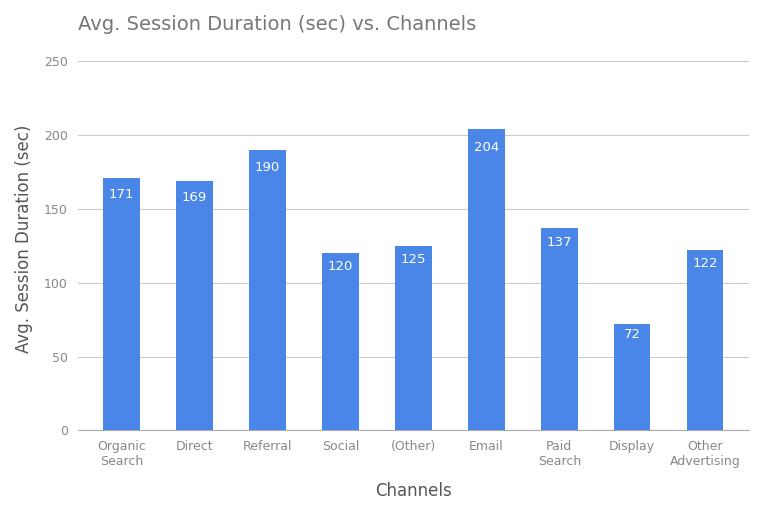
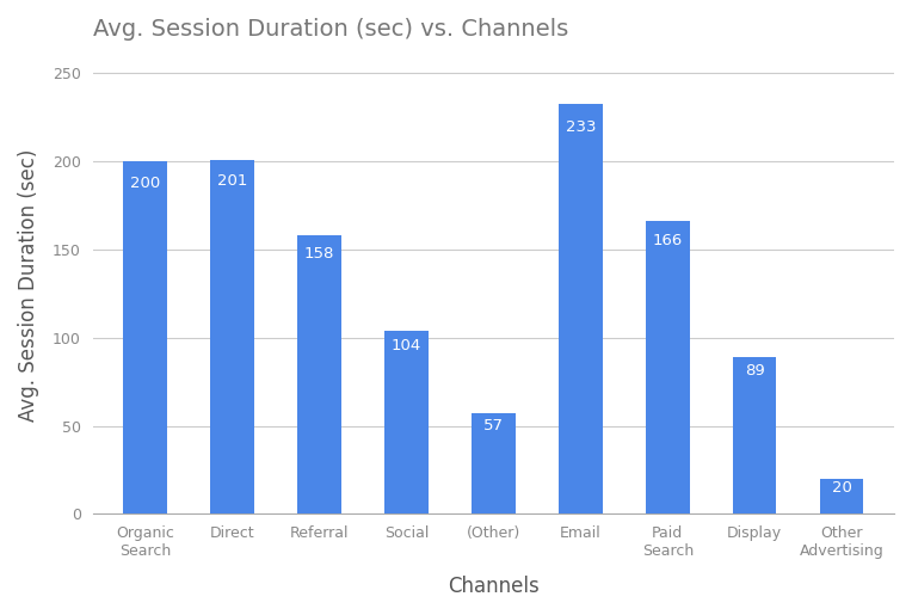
Organic Search: 171 -> 200
Direct: 169 -> 201
Referral: 190 -> 158
Social: 120 -> 104
(Other): 125 -> 57
Email: 204 -> 233
Paid Search: 137 -> 166
Display: 72 -> 89
Other Advertising: 122 -> 20
